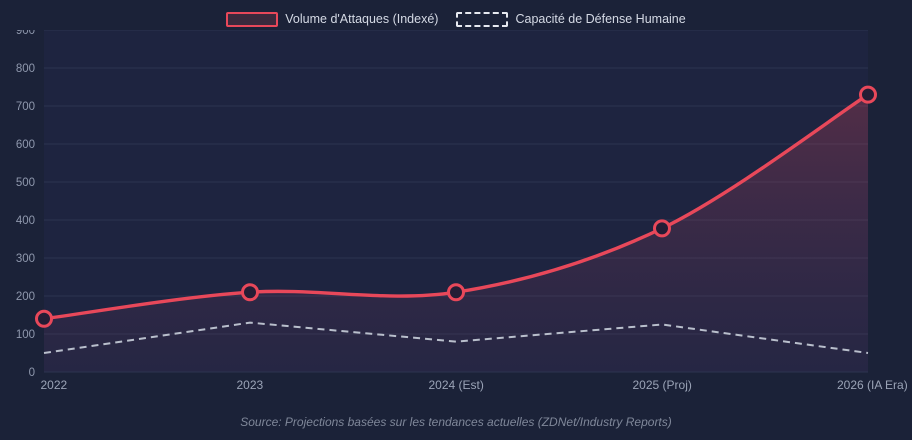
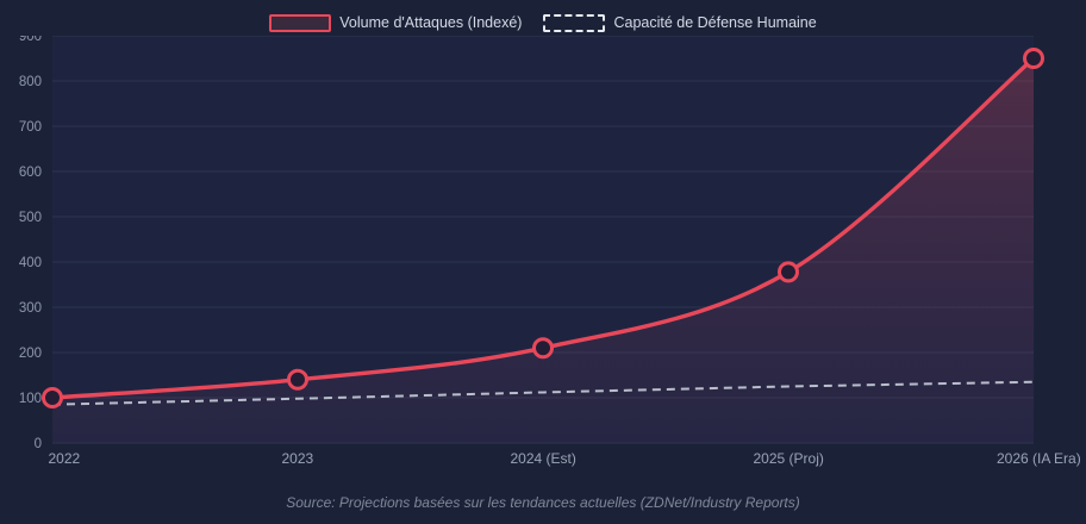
Volume d'Attaques (Indexé)/2022: 140 -> 100
Capacité de Défense Humaine/2022: 50 -> 80
Volume d'Attaques (Indexé)/2023: 210 -> 140
Capacité de Défense Humaine/2023: 130 -> 100
Capacité de Défense Humaine/2024 (Est): 80 -> 110
Volume d'Attaques (Indexé)/2026 (IA Era): 730 -> 850
Capacité de Défense Humaine/2026 (IA Era): 50 -> 140
